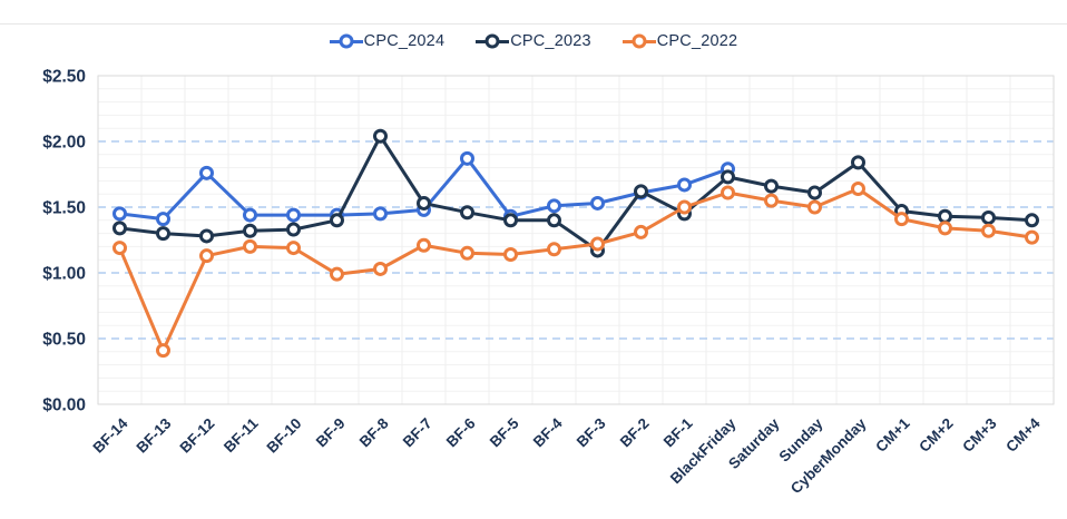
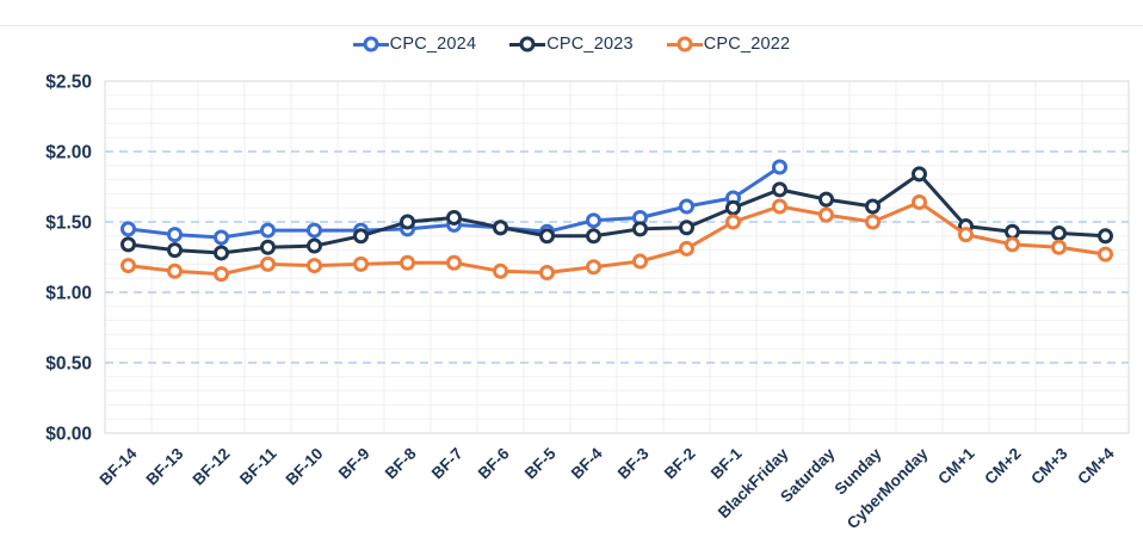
CPC_2022/BF-13: $0.41 -> $1.15
CPC_2024/BF-12: $1.76 -> $1.39
CPC_2022/BF-9: $0.99 -> $1.20
CPC_2023/BF-8: $2.04 -> $1.50
CPC_2022/BF-8: $1.03 -> $1.21
CPC_2024/BF-6: $1.87 -> $1.46
CPC_2023/BF-3: $1.17 -> $1.45
CPC_2023/BF-2: $1.62 -> $1.46
CPC_2023/BF-1: $1.45 -> $1.60
CPC_2024/BlackFriday: $1.79 -> $1.89
